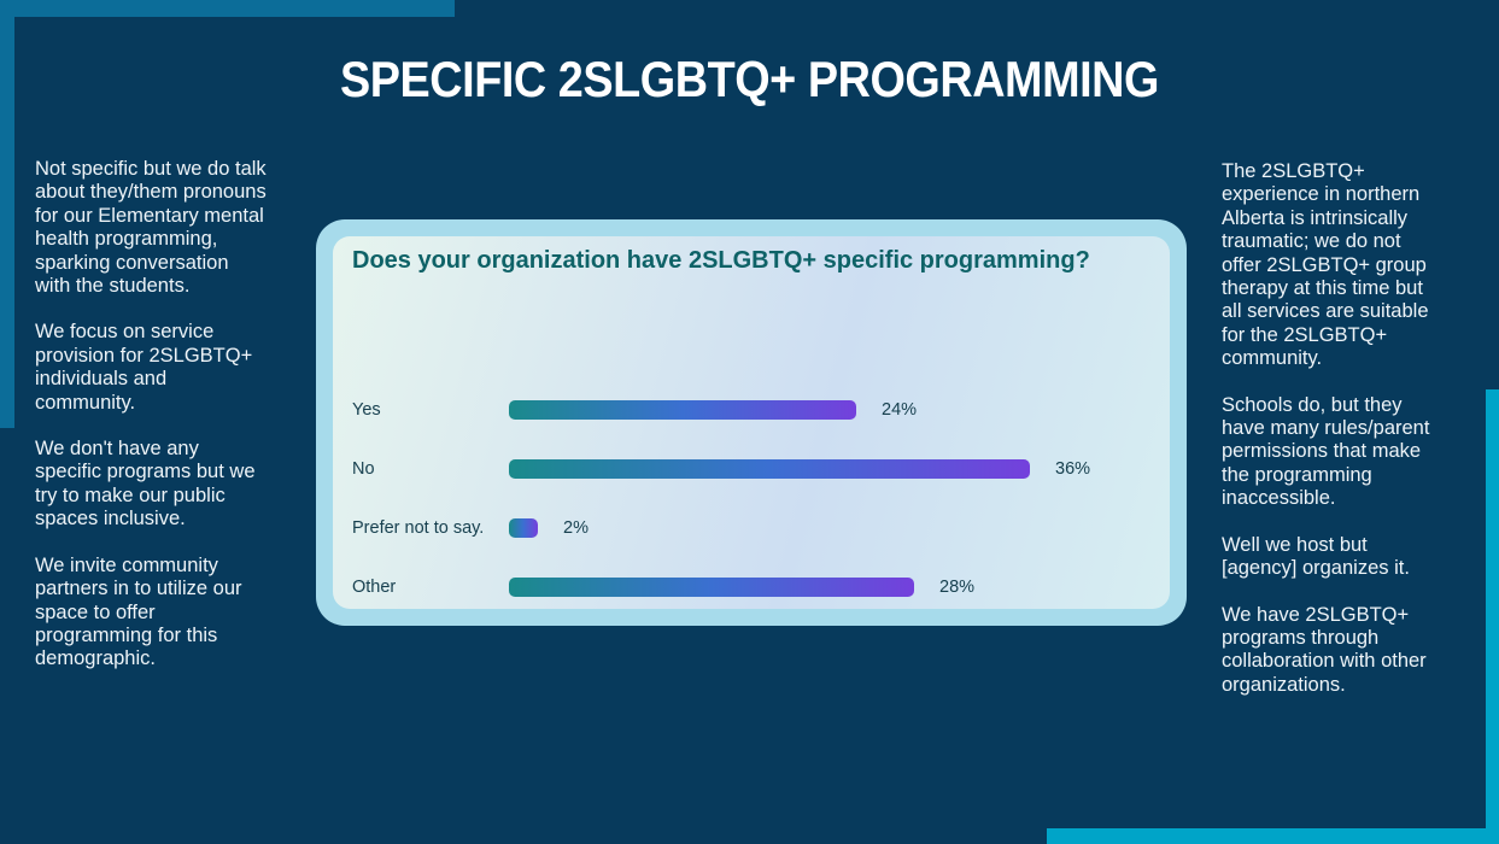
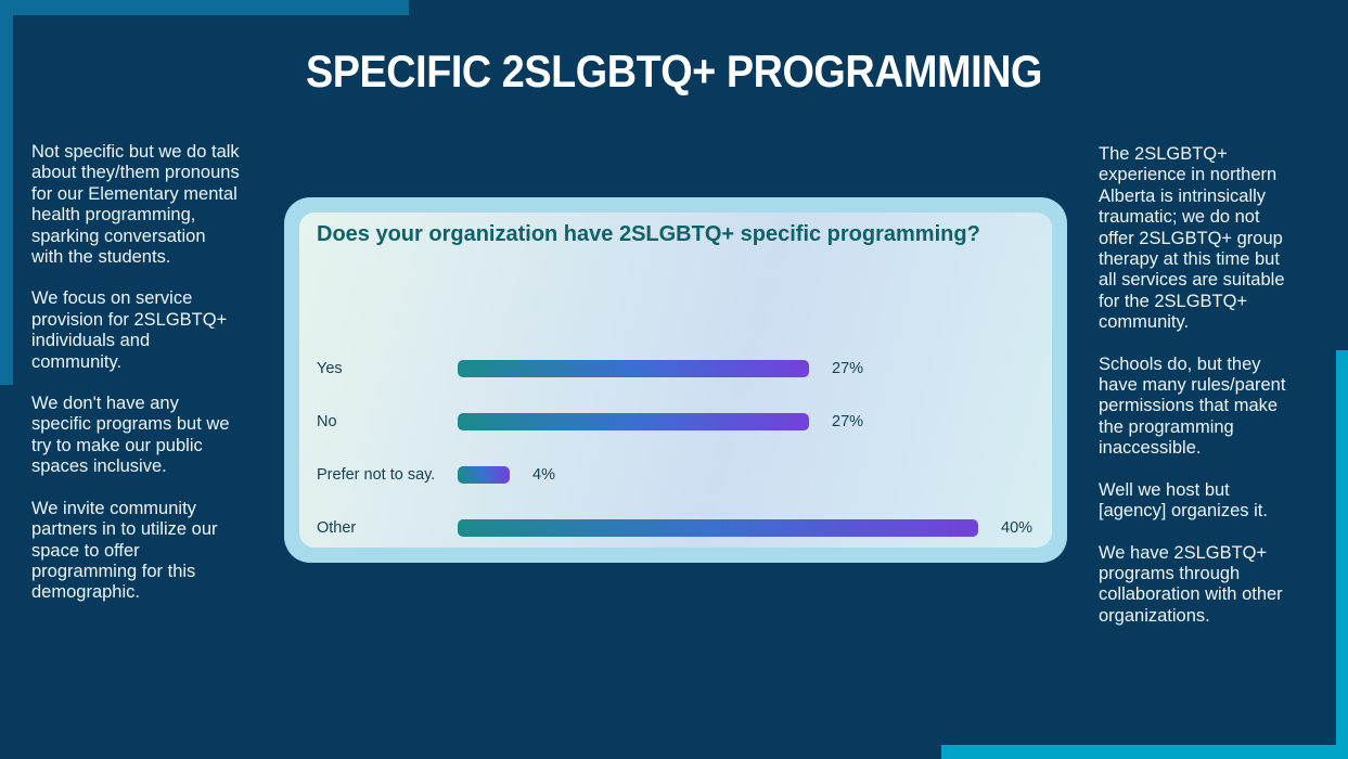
Yes: 24% -> 27%
No: 36% -> 27%
Prefer not to say.: 2% -> 4%
Other: 28% -> 40%
